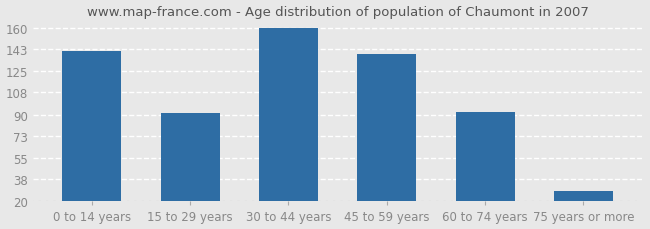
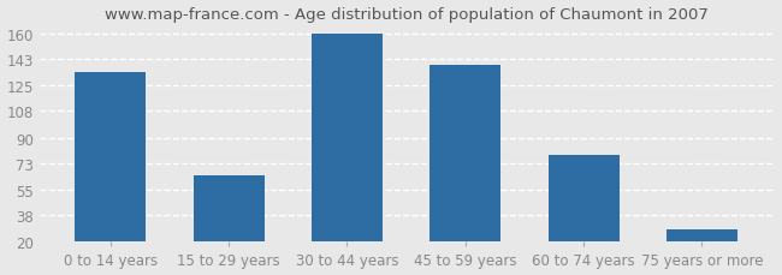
0 to 14 years: 141 -> 134
15 to 29 years: 91 -> 65
60 to 74 years: 92 -> 78
